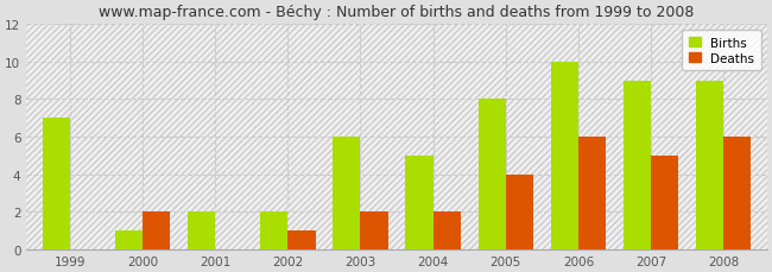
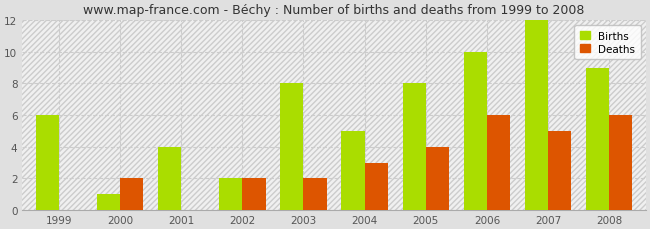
Births/1999: 7 -> 6
Births/2001: 2 -> 4
Deaths/2002: 1 -> 2
Births/2003: 6 -> 8
Deaths/2004: 2 -> 3
Births/2007: 9 -> 12
